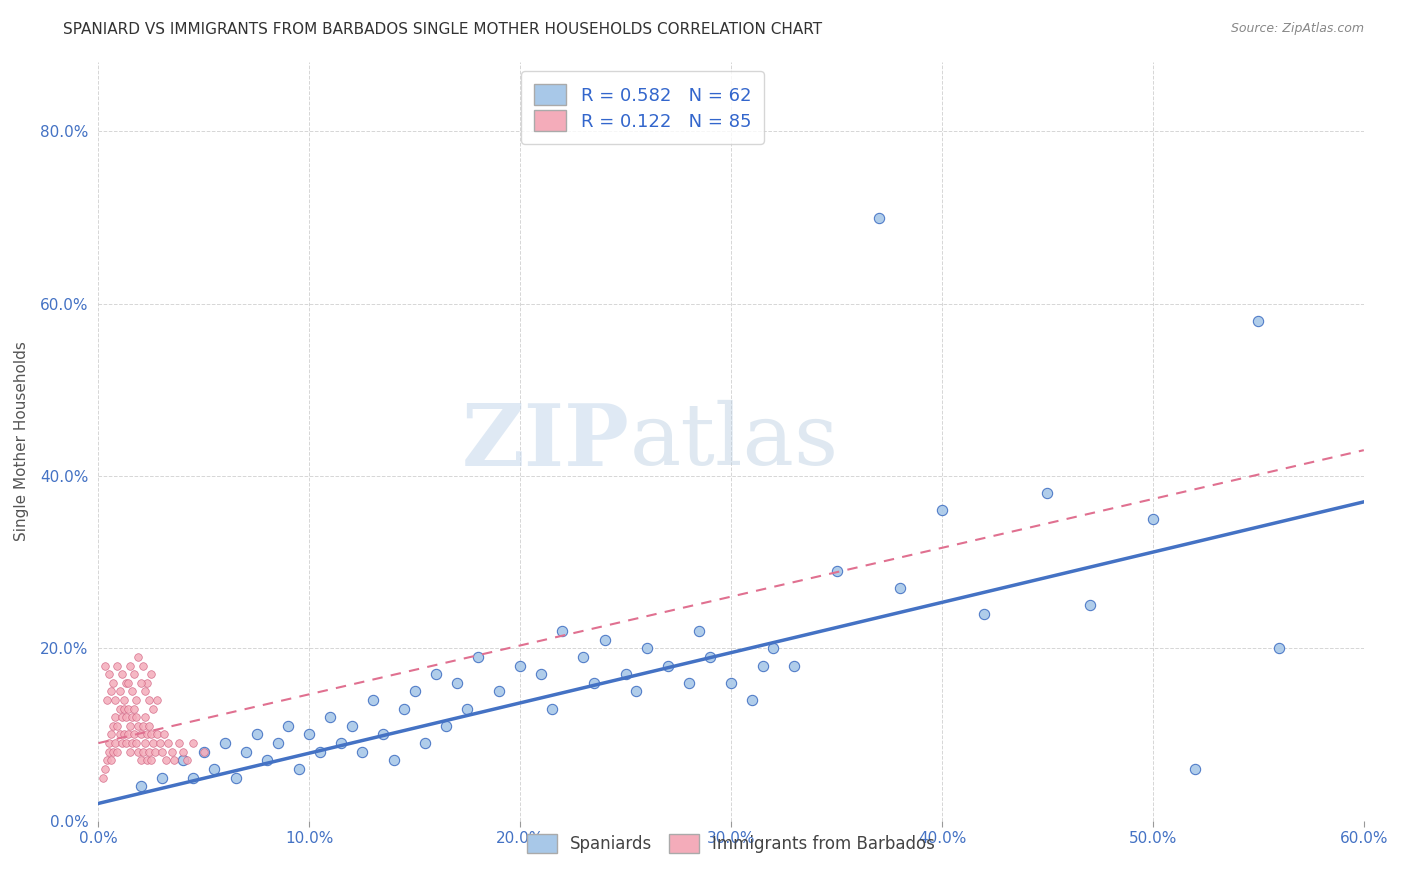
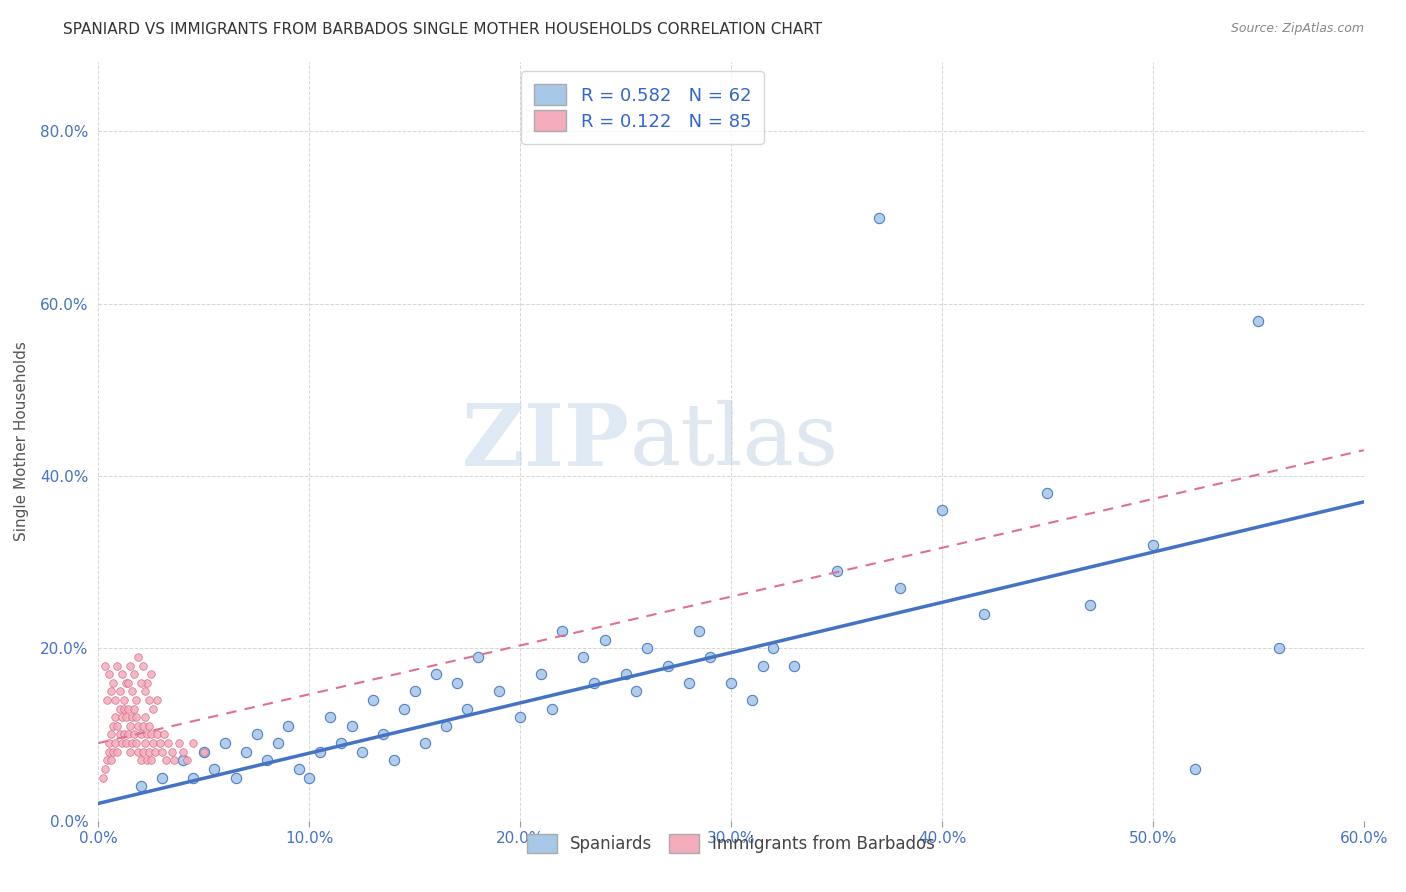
Spaniards/10.0%: 10% -> 5%
Spaniards/20.0%: 18% -> 12%
Spaniards/50.0%: 35% -> 32%
